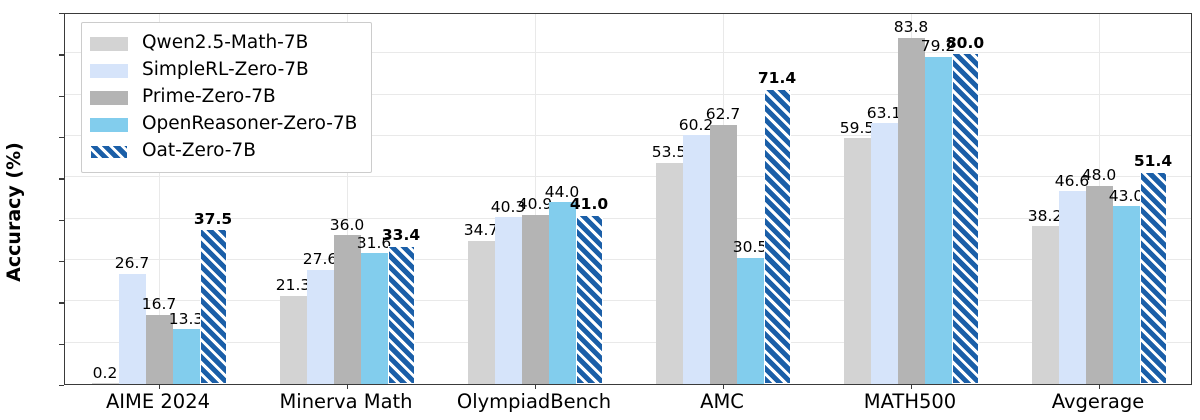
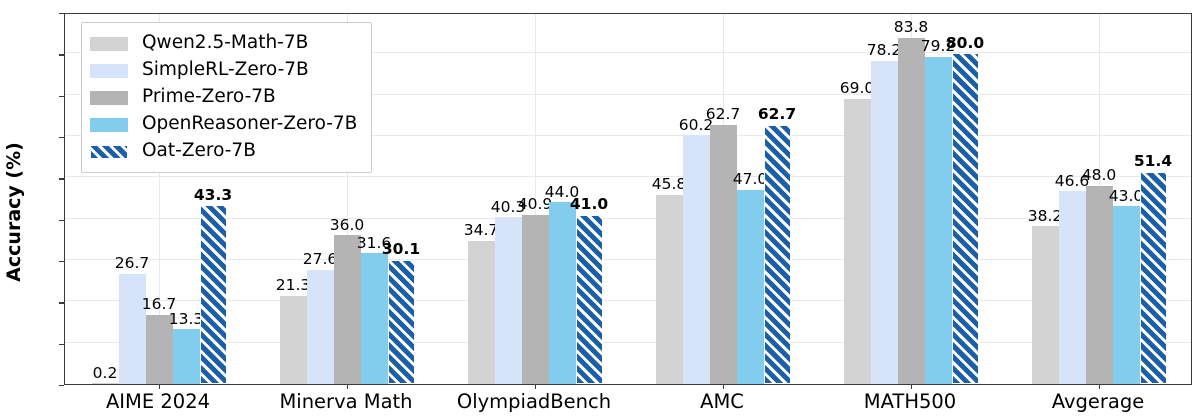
Oat-Zero-7B/AIME 2024: 37.5 -> 43.3
Oat-Zero-7B/Minerva Math: 33.4 -> 30.1
Qwen2.5-Math-7B/AMC: 53.5 -> 45.8
OpenReasoner-Zero-7B/AMC: 30.5 -> 47.0
Oat-Zero-7B/AMC: 71.4 -> 62.7
Qwen2.5-Math-7B/MATH500: 59.5 -> 69.0
SimpleRL-Zero-7B/MATH500: 63.1 -> 78.2
